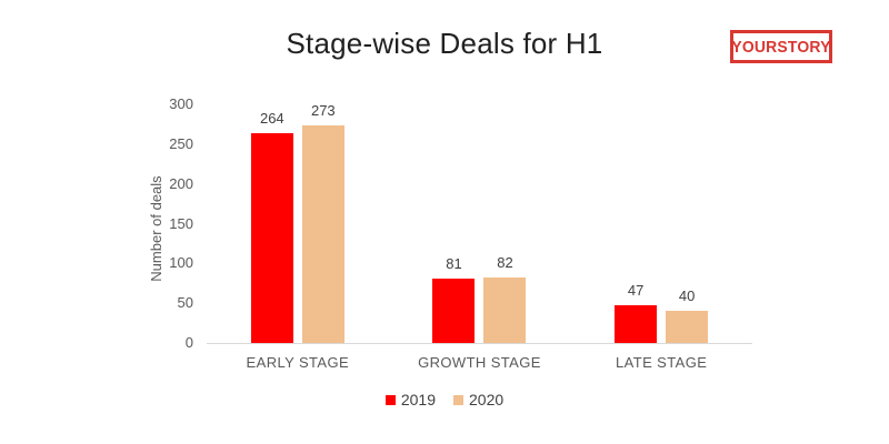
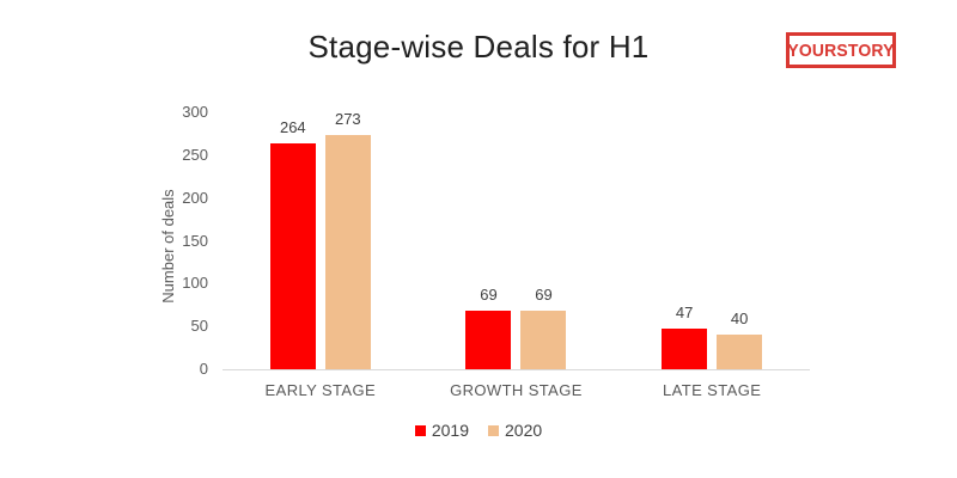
2019/GROWTH STAGE: 81 -> 69
2020/GROWTH STAGE: 82 -> 69
